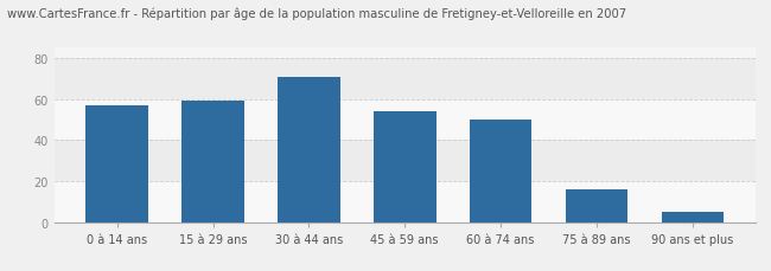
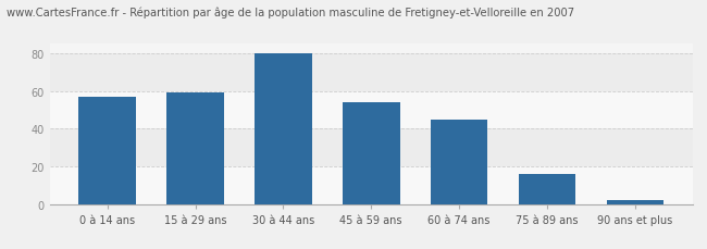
30 à 44 ans: 71 -> 80
60 à 74 ans: 50 -> 45
90 ans et plus: 5 -> 2
